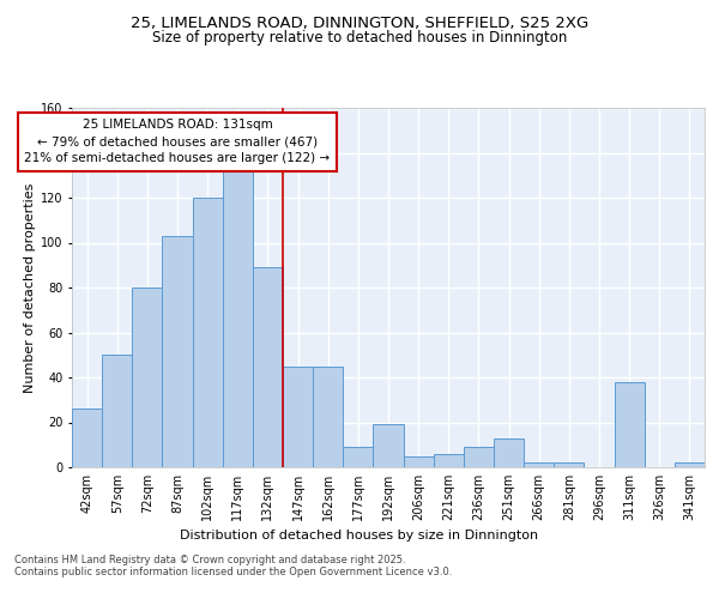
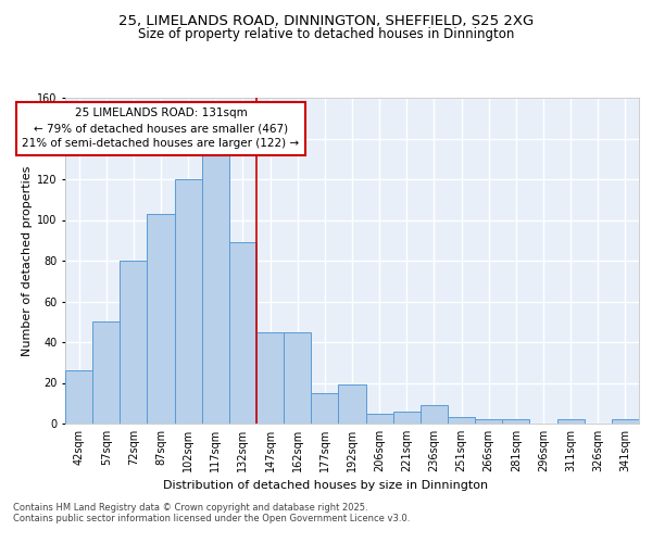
177sqm: 9 -> 15
251sqm: 13 -> 3
311sqm: 38 -> 2
